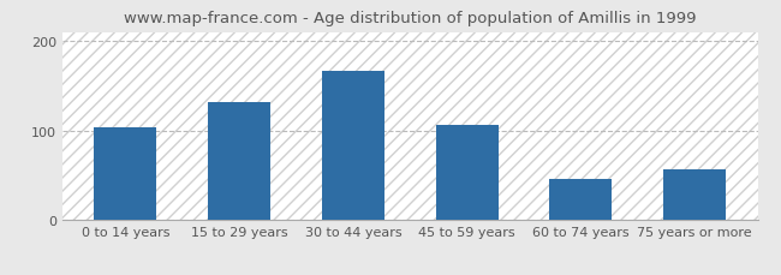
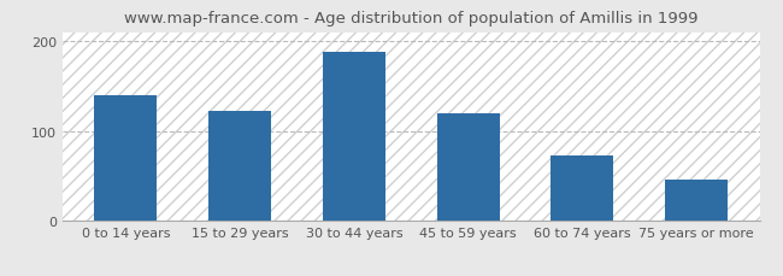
0 to 14 years: 104 -> 140
15 to 29 years: 132 -> 122
30 to 44 years: 166 -> 188
45 to 59 years: 106 -> 120
60 to 74 years: 46 -> 72
75 years or more: 56 -> 45
